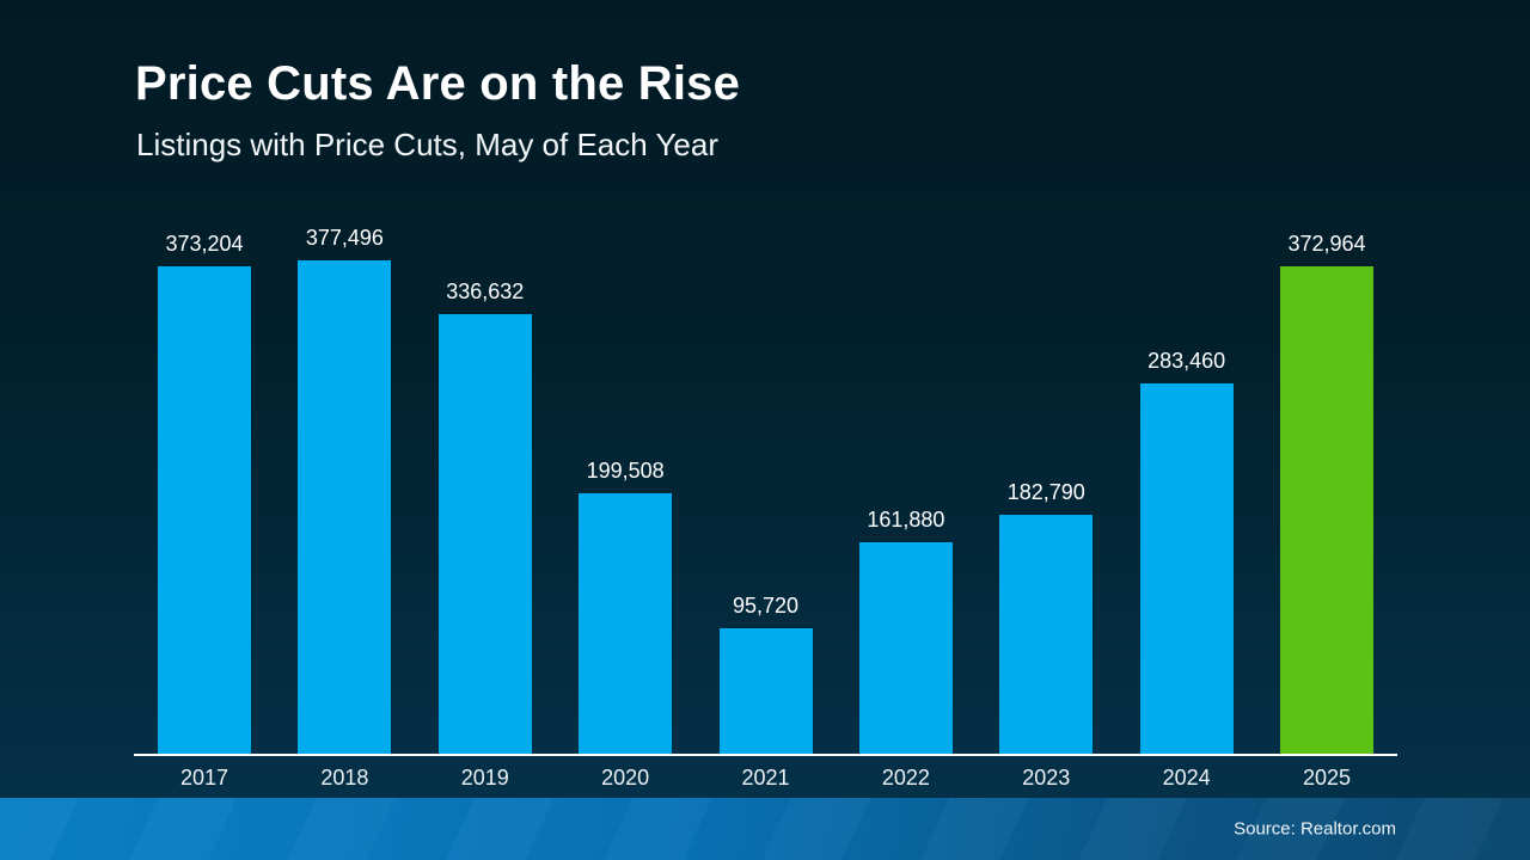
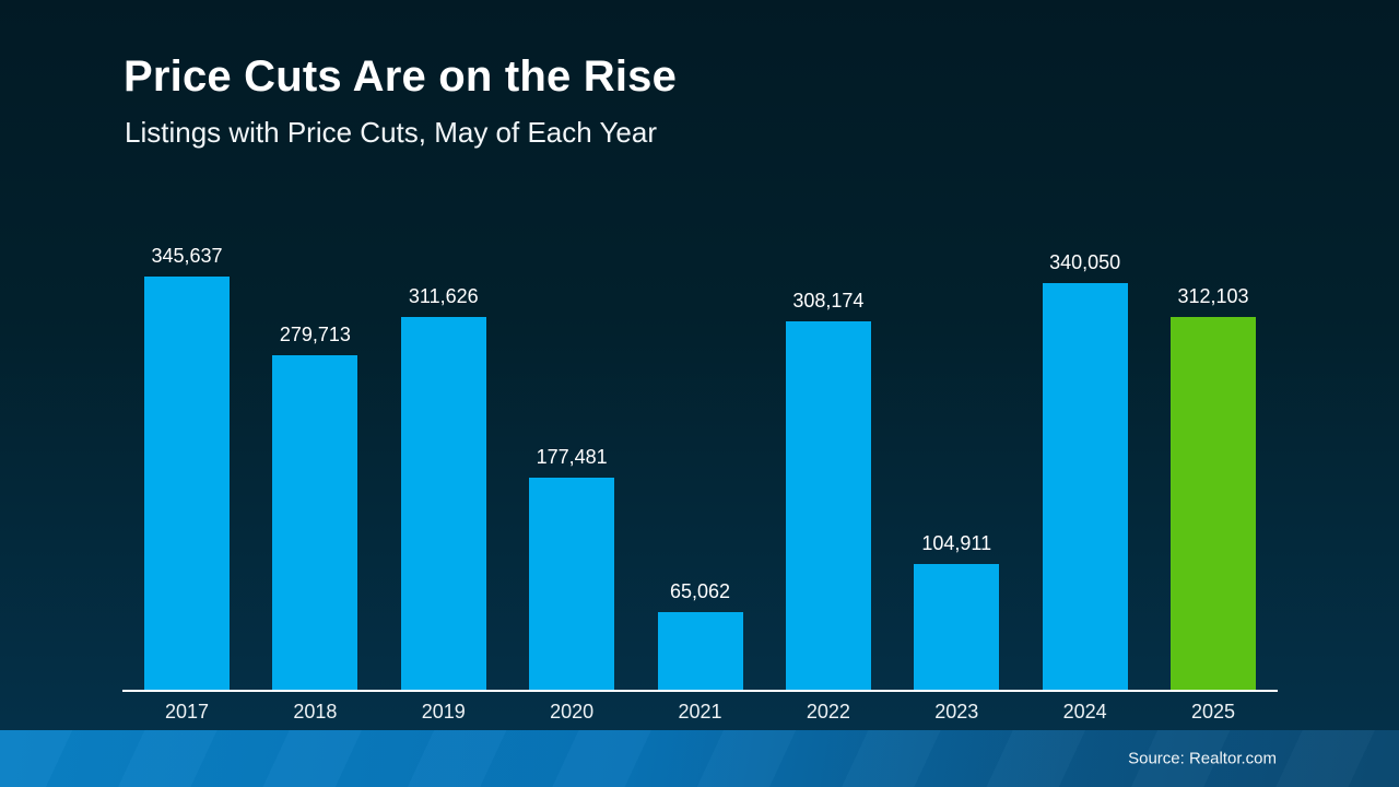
2017: 373,204 -> 345,637
2018: 377,496 -> 279,713
2019: 336,632 -> 311,626
2020: 199,508 -> 177,481
2021: 95,720 -> 65,062
2022: 161,880 -> 308,174
2023: 182,790 -> 104,911
2024: 283,460 -> 340,050
2025: 372,964 -> 312,103
